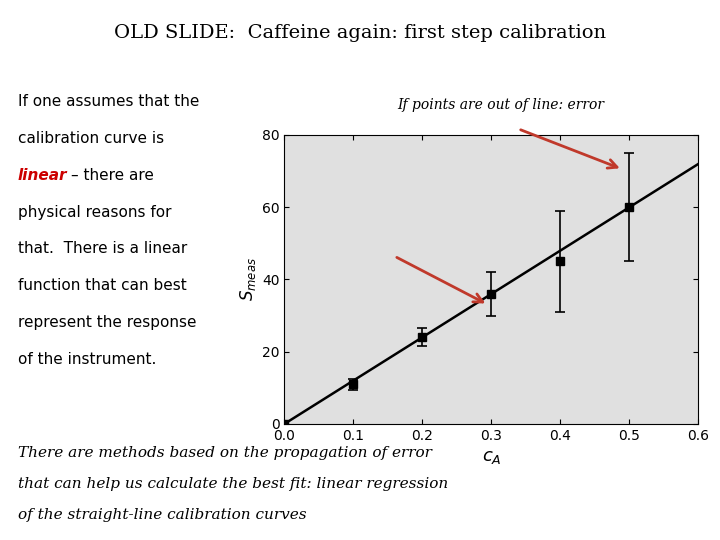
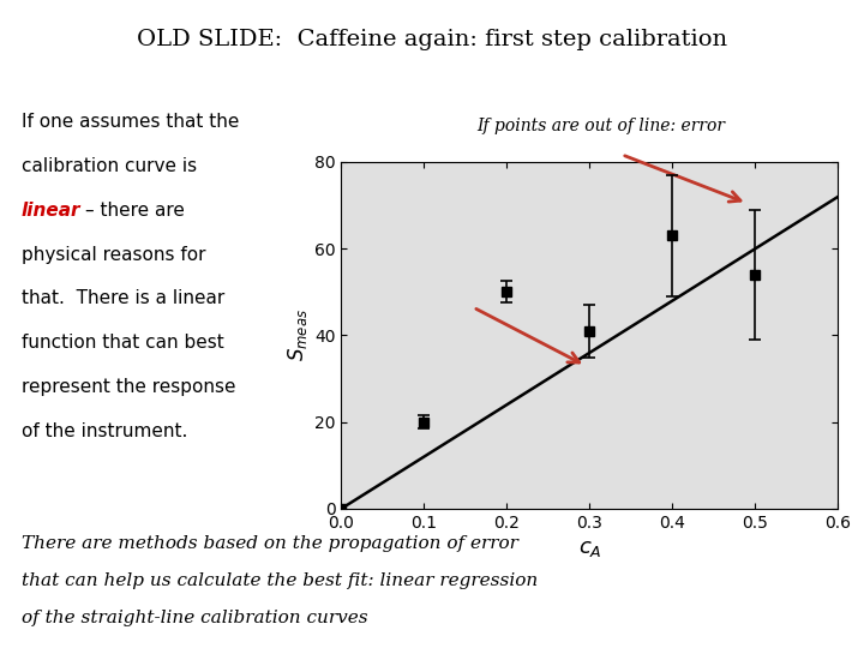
0.1: 11 -> 20
0.2: 24 -> 50
0.3: 36 -> 41
0.4: 45 -> 63
0.5: 60 -> 54
